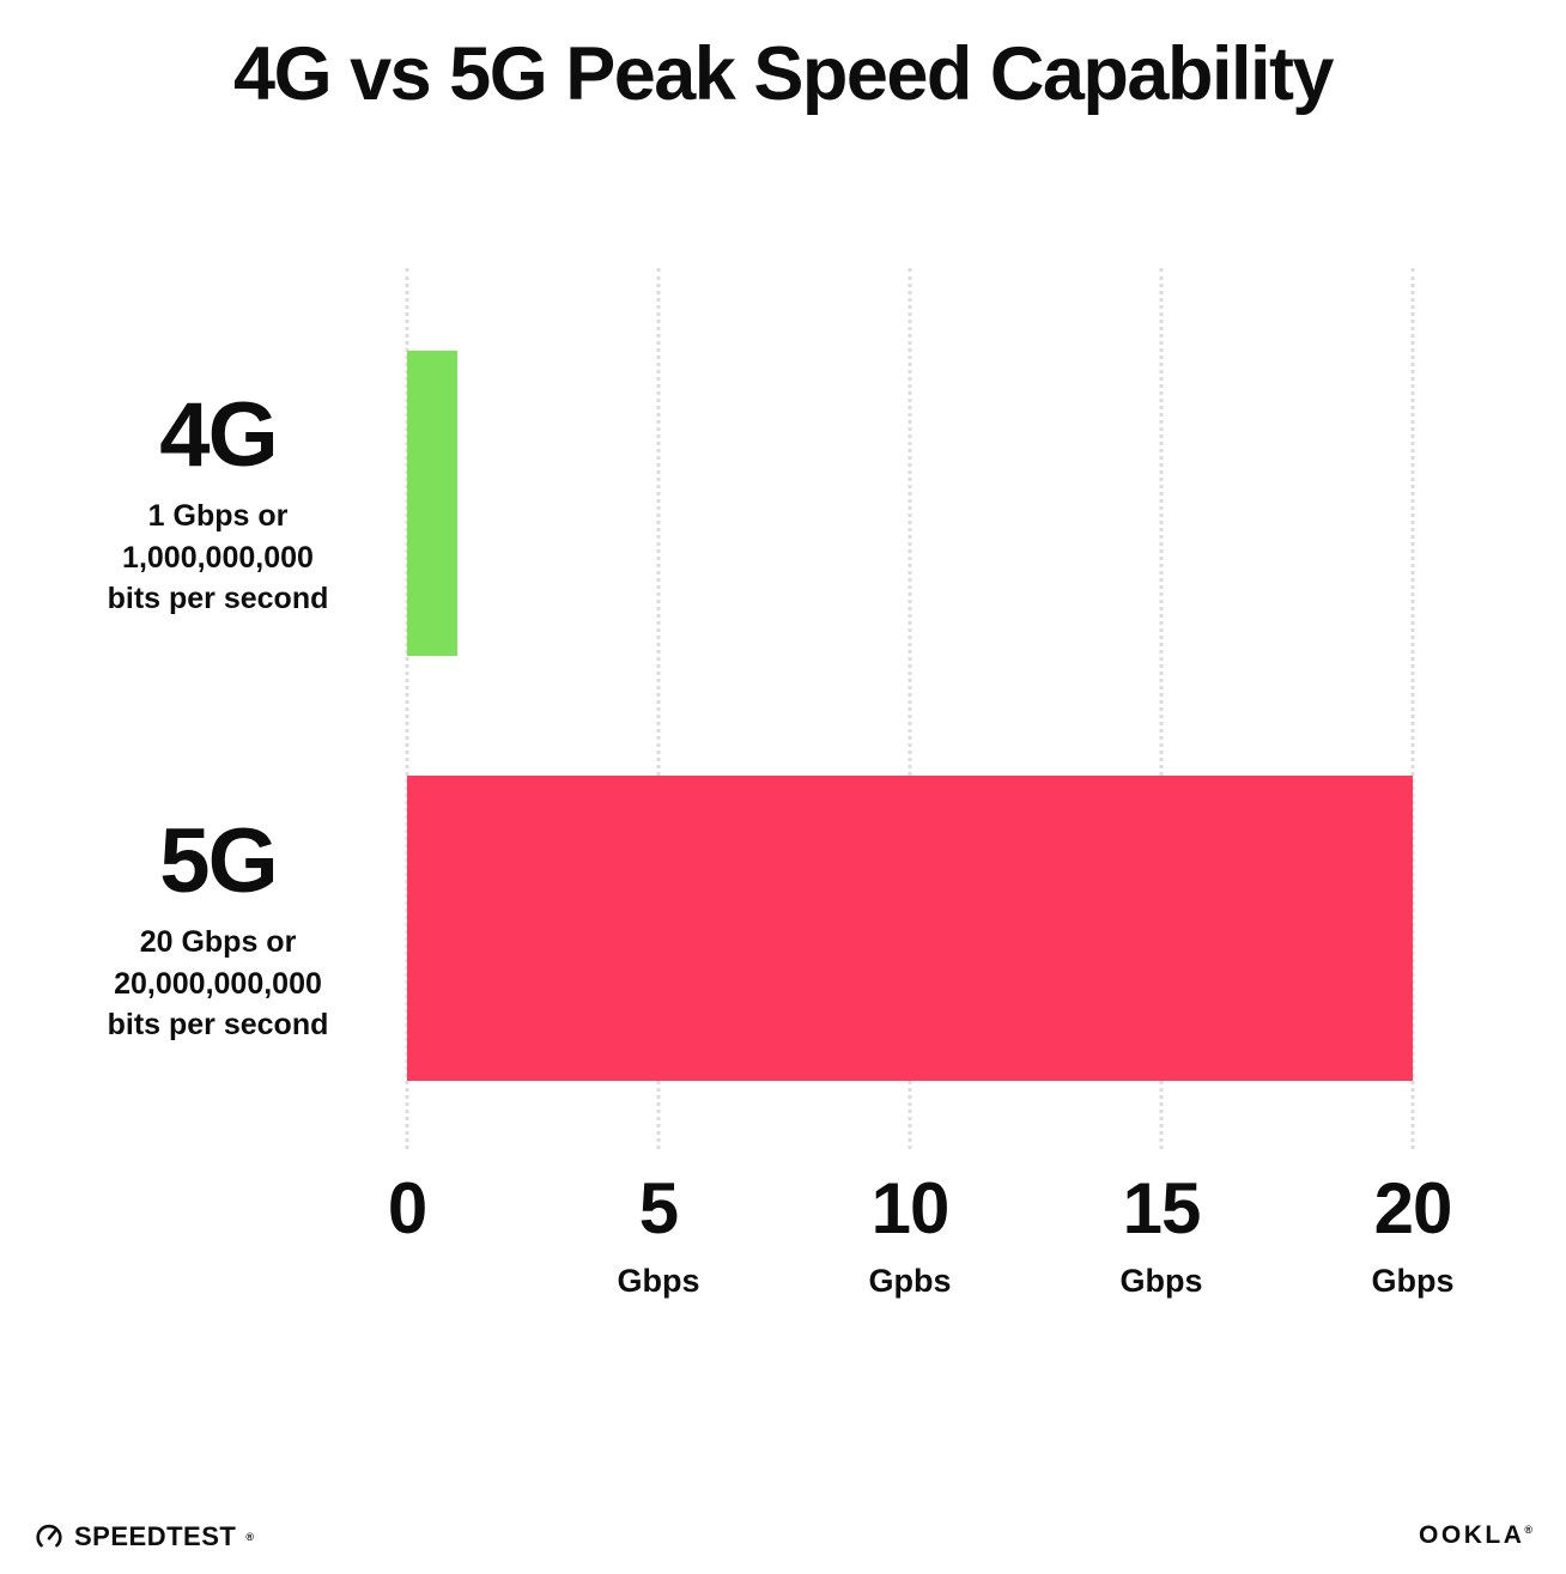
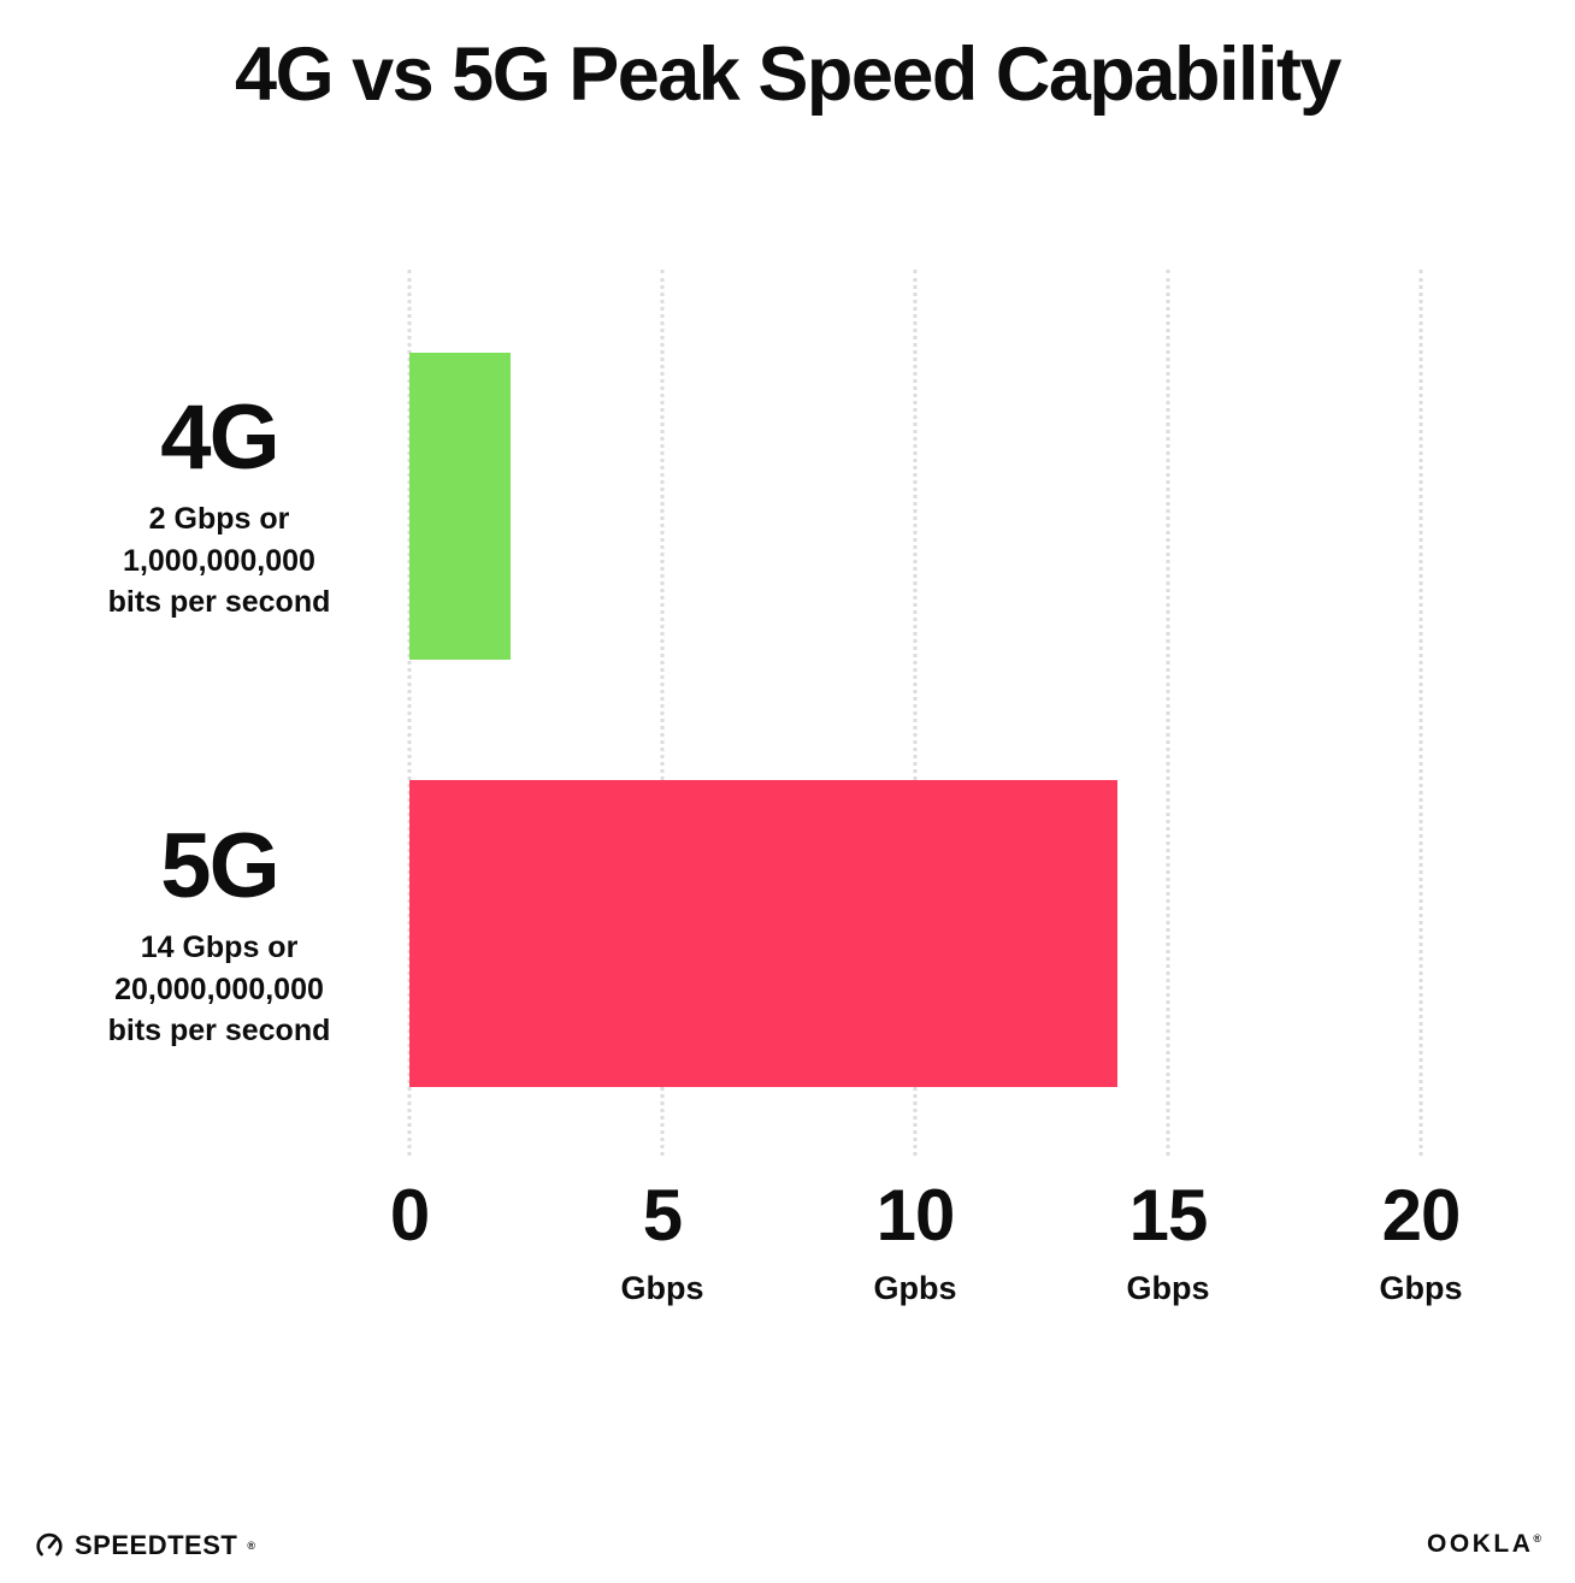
4G: 1 -> 2
5G: 20 -> 14
